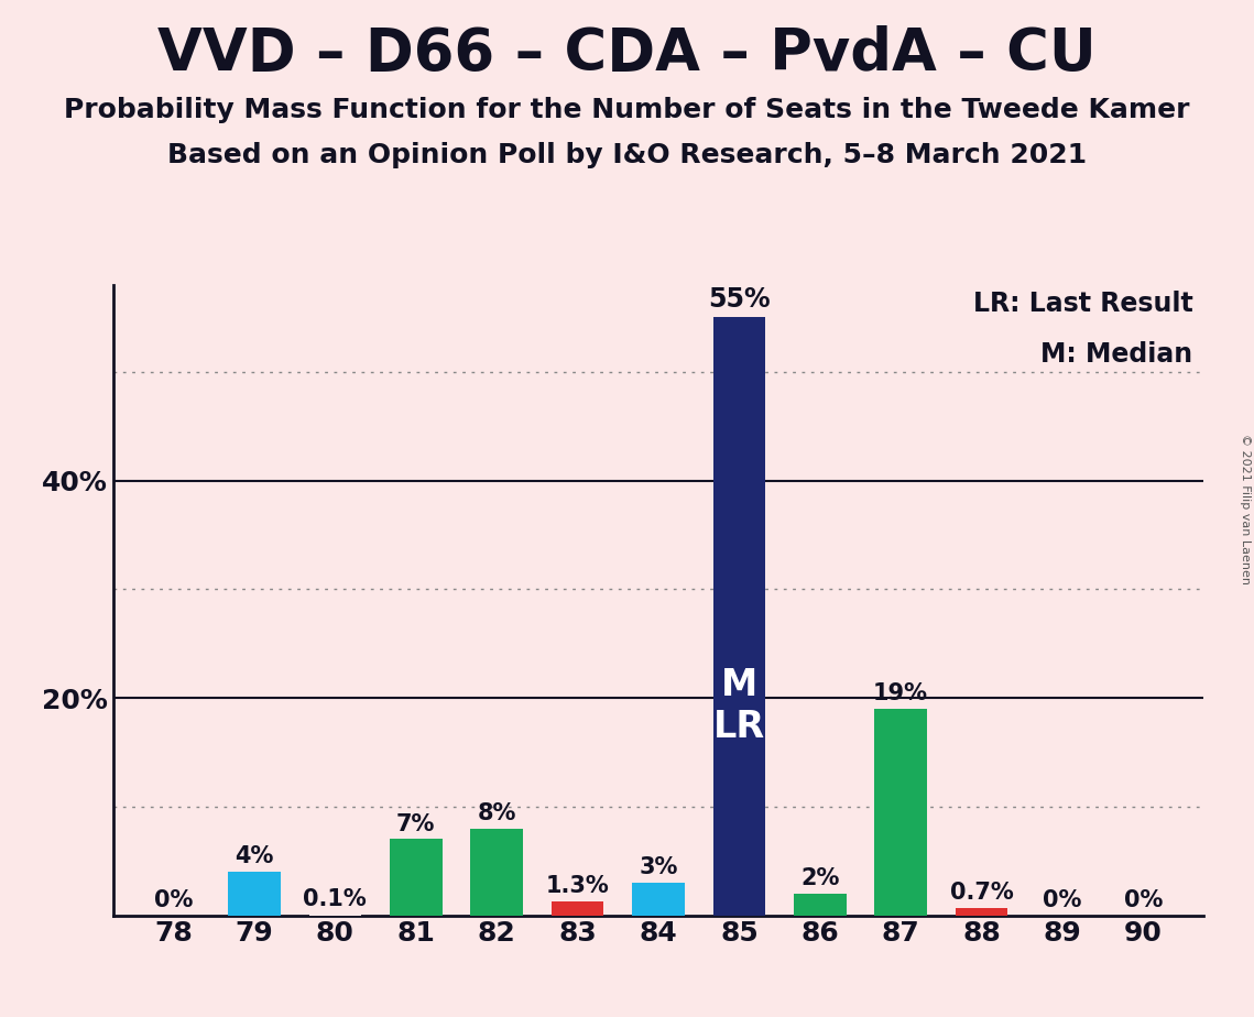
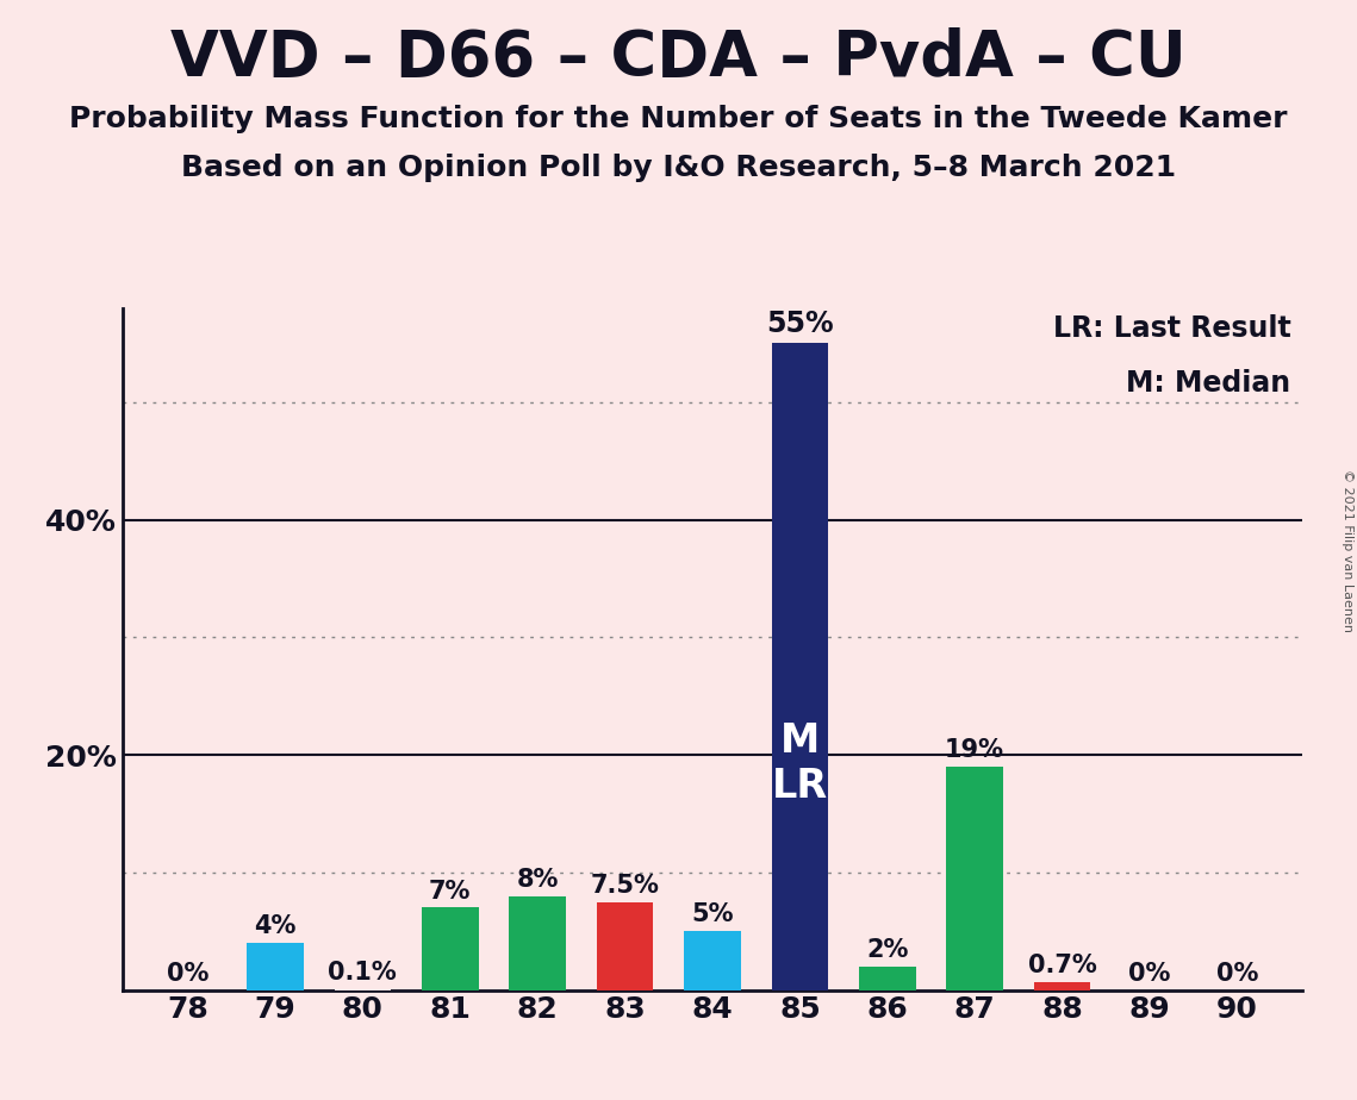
83: 1.3% -> 7.5%
84: 3% -> 5%
